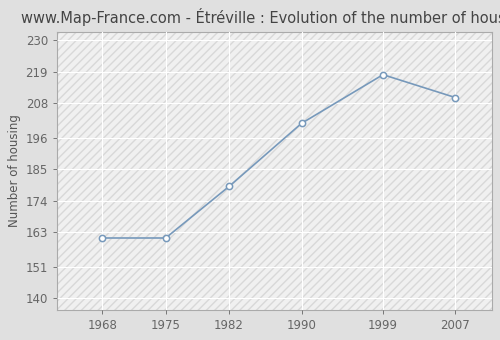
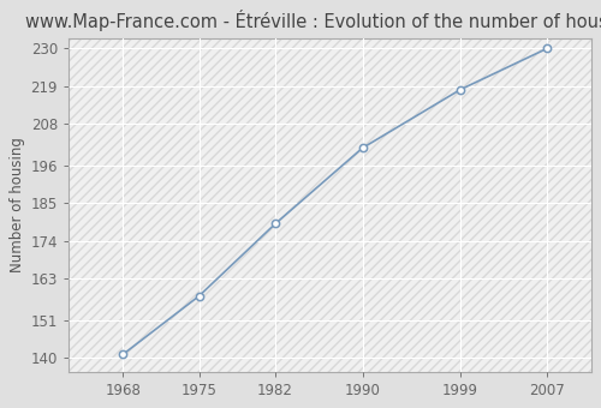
1968: 161 -> 141
1975: 161 -> 158
2007: 210 -> 230
